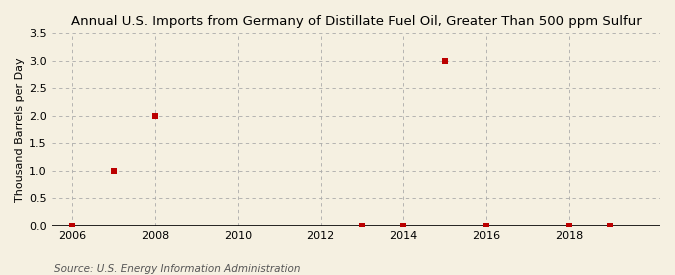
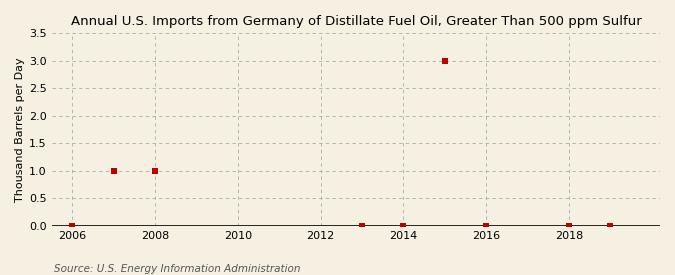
2008: 2 -> 1
